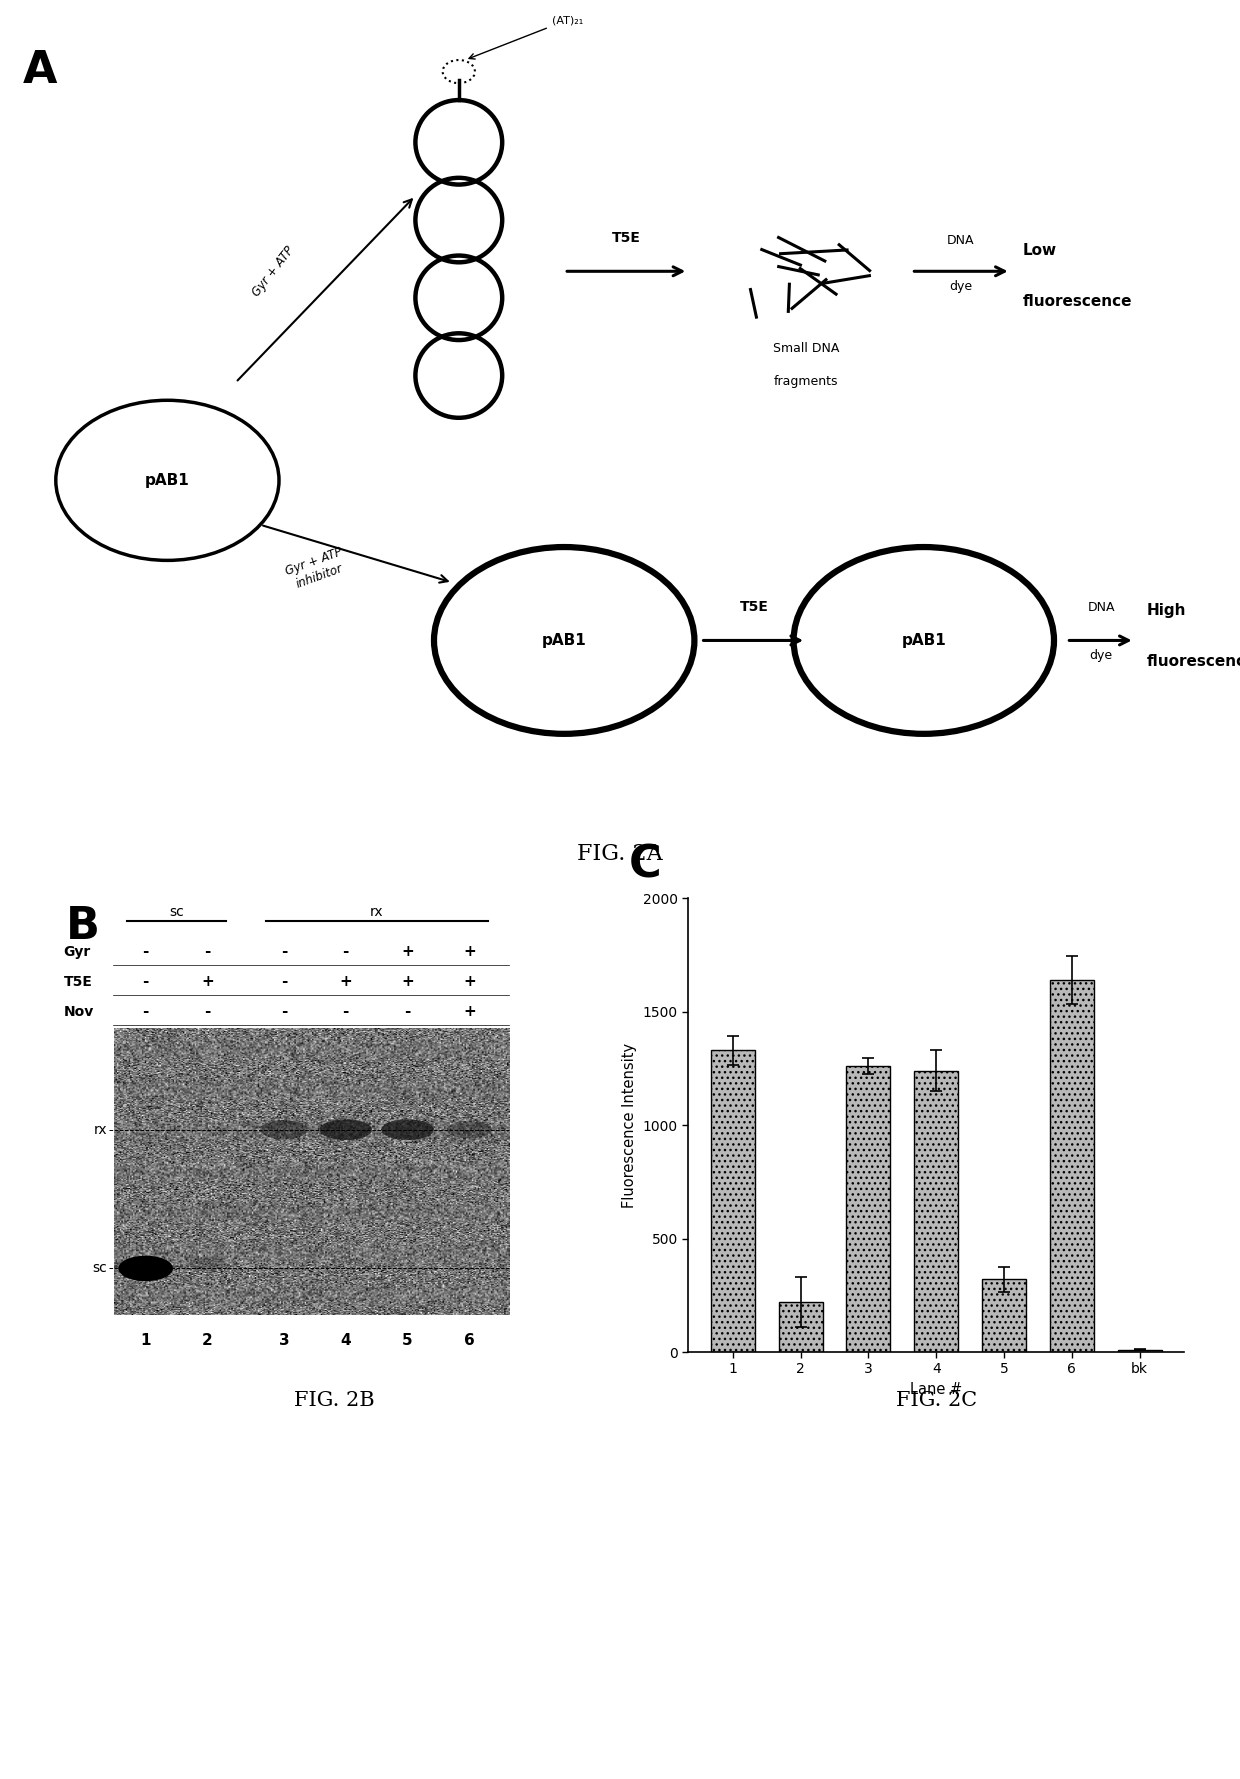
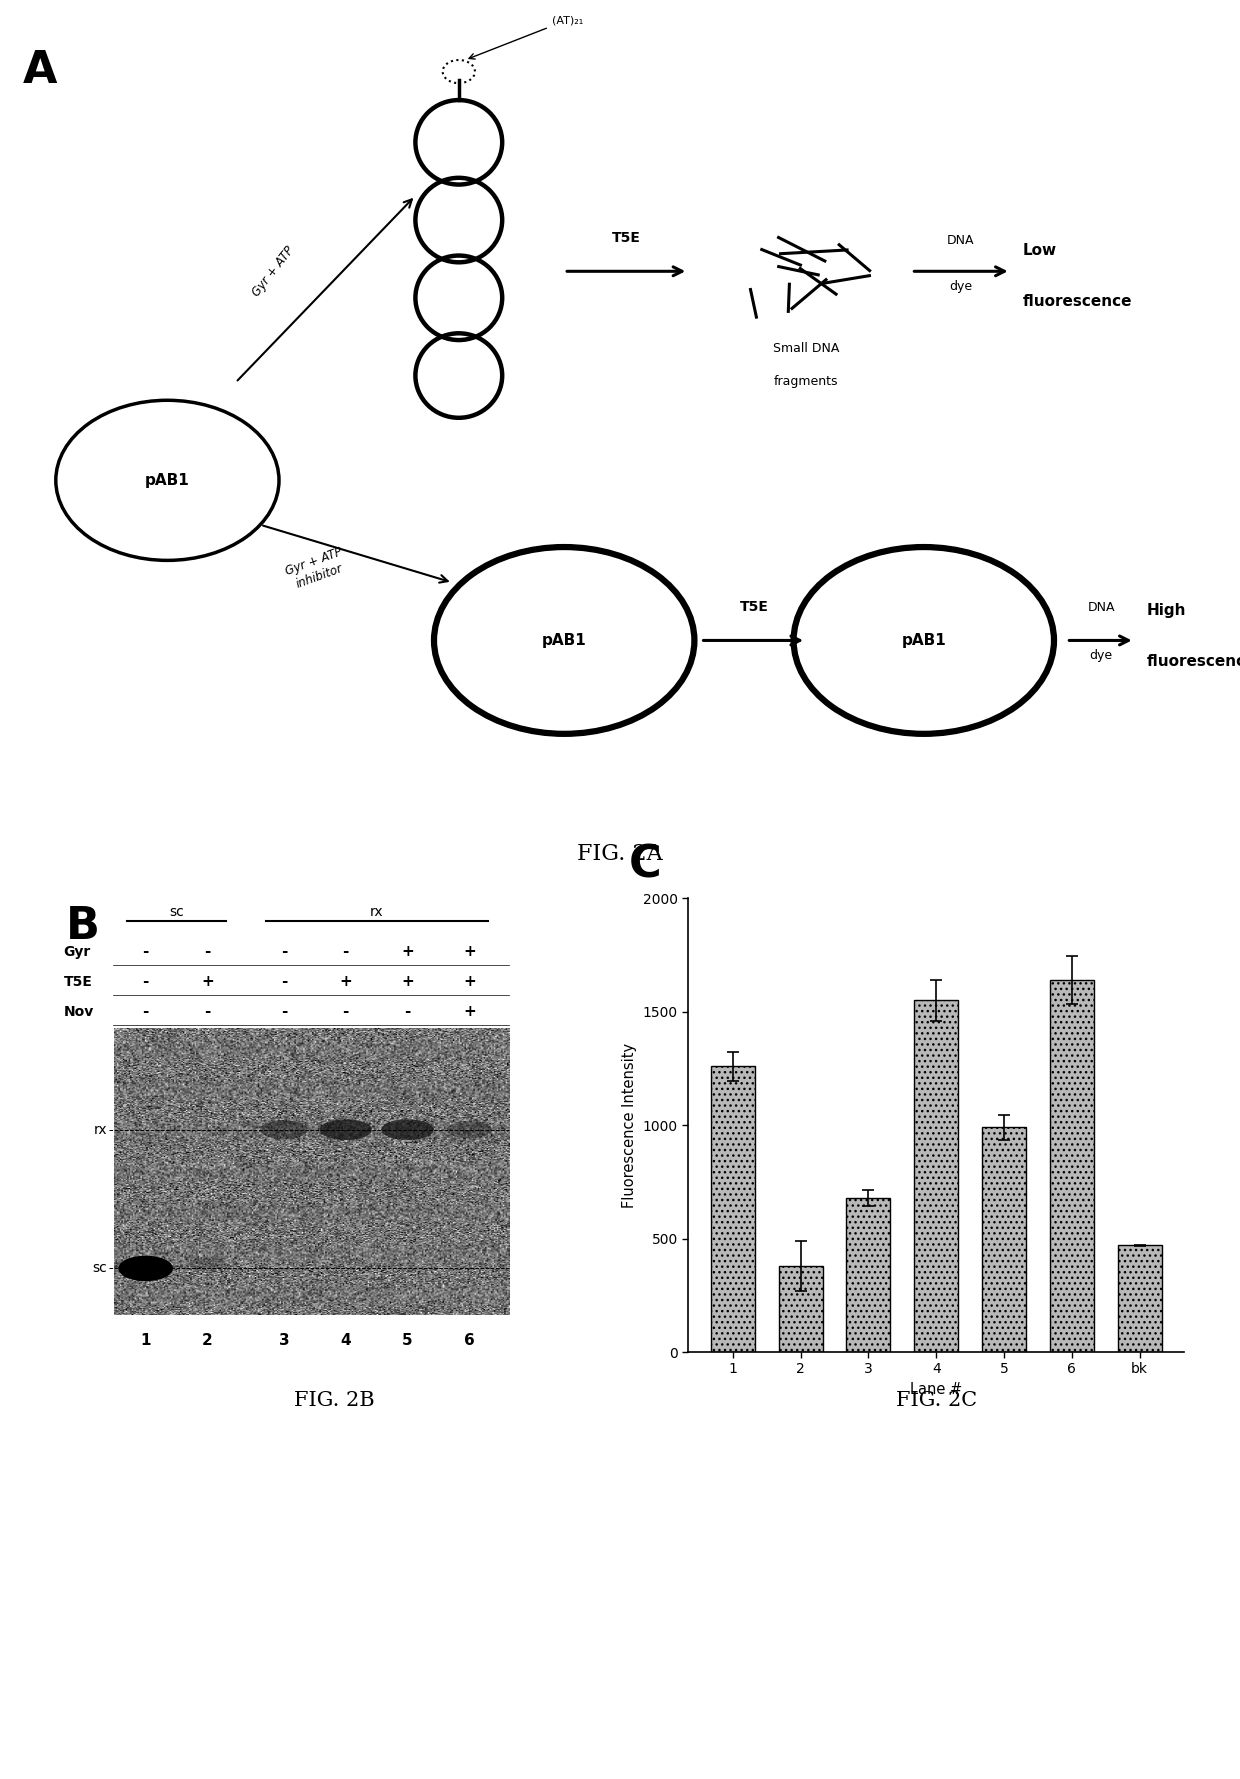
1: 1330 -> 1260
2: 220 -> 380
3: 1260 -> 680
4: 1240 -> 1550
5: 320 -> 990
bk: 10 -> 470
